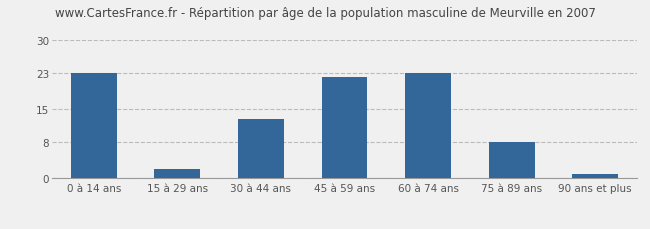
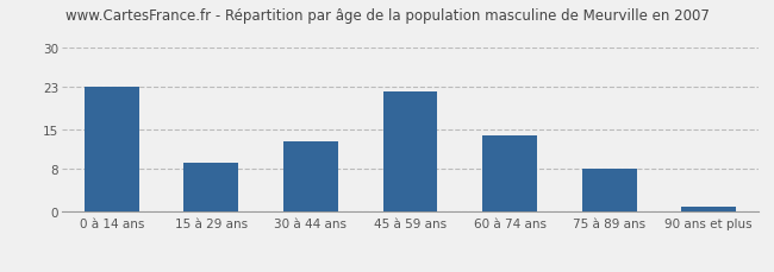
15 à 29 ans: 2 -> 9
60 à 74 ans: 23 -> 14
